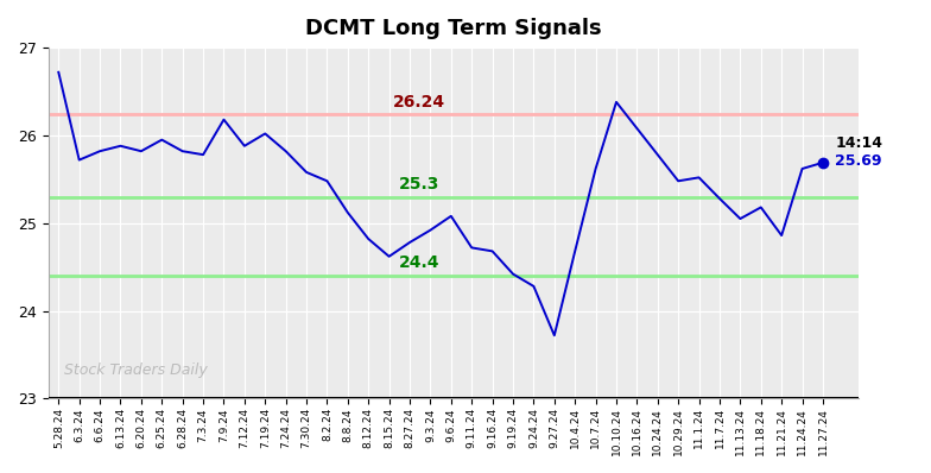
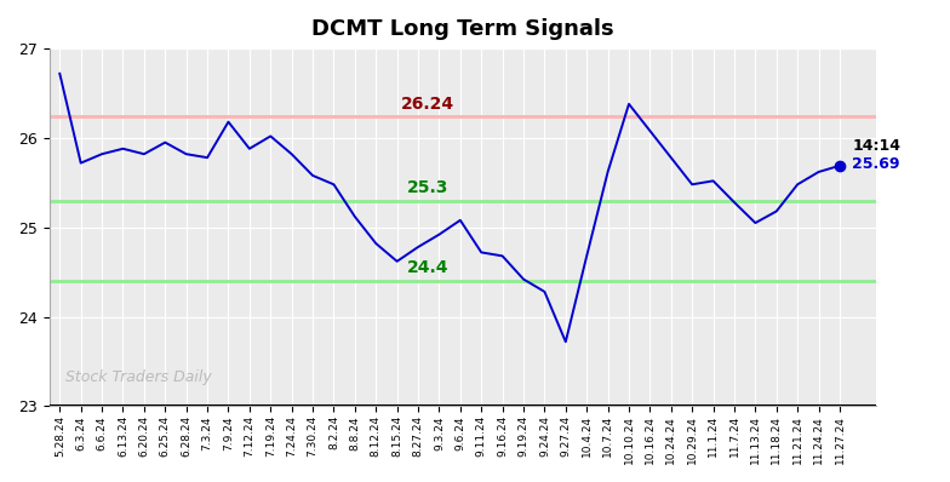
11.21.24: 24.86 -> 25.48
